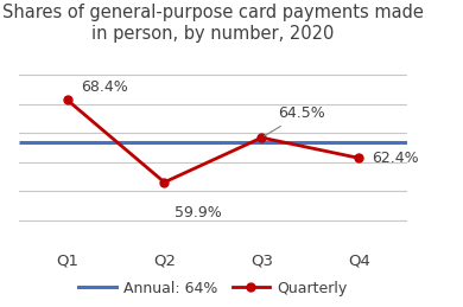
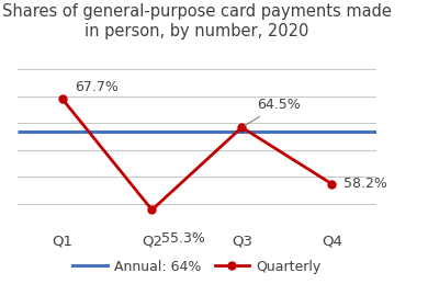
Q1: 68.4% -> 67.7%
Q2: 59.9% -> 55.3%
Q4: 62.4% -> 58.2%
